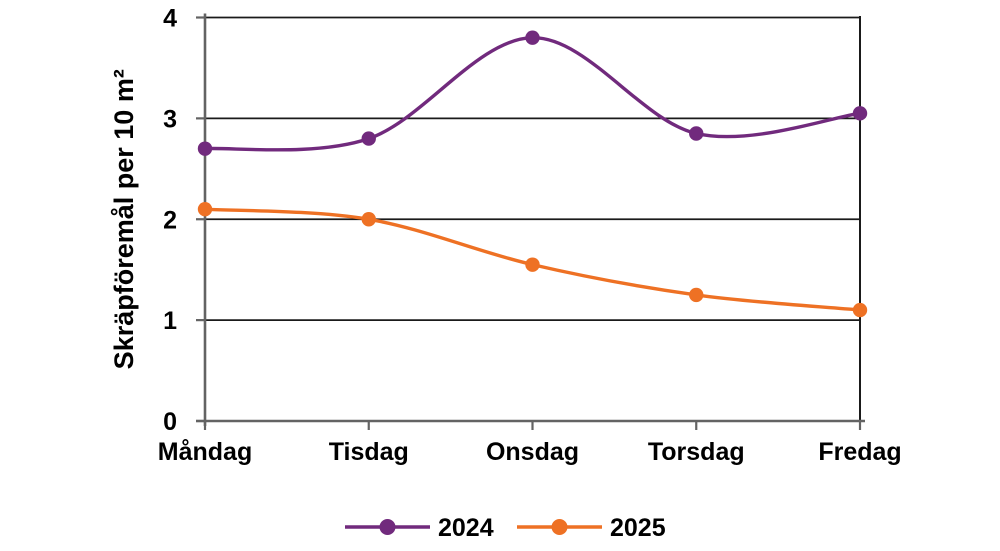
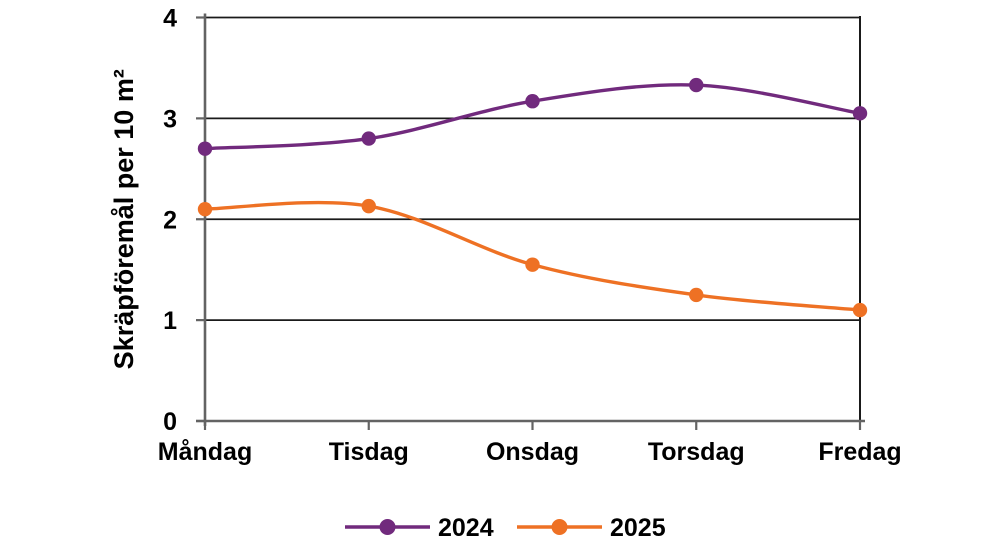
2025/Tisdag: 2.00 -> 2.13
2024/Onsdag: 3.80 -> 3.17
2024/Torsdag: 2.85 -> 3.33
